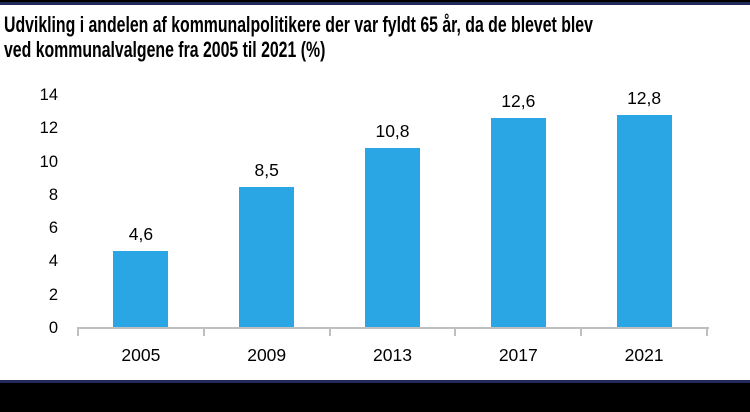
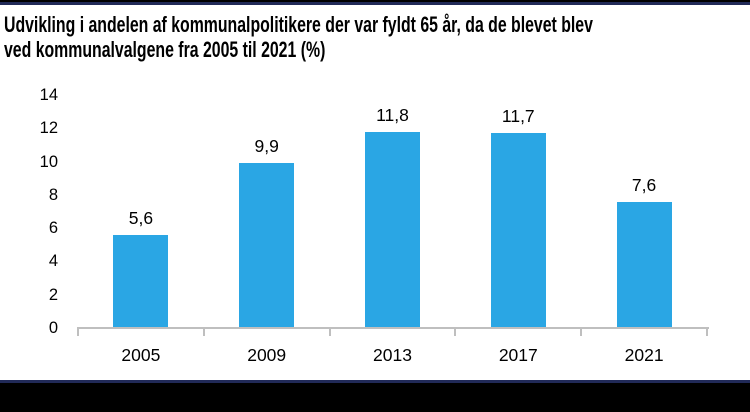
2005: 4,6 -> 5,6
2009: 8,5 -> 9,9
2013: 10,8 -> 11,8
2017: 12,6 -> 11,7
2021: 12,8 -> 7,6
